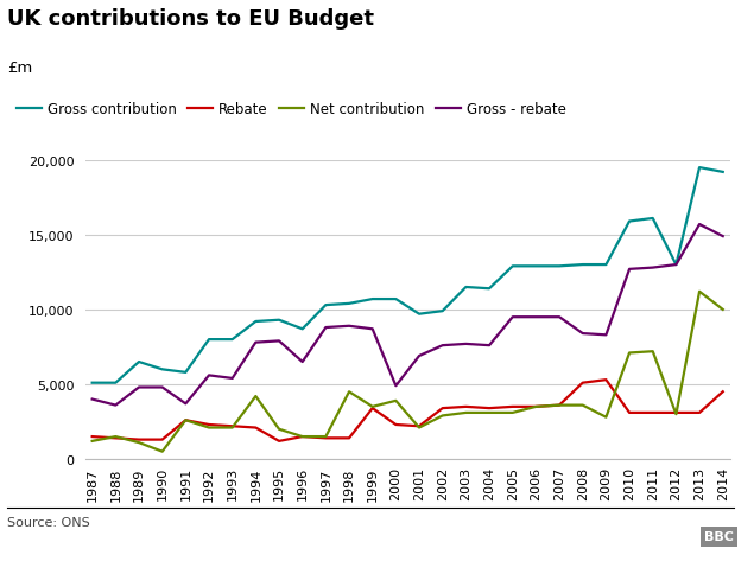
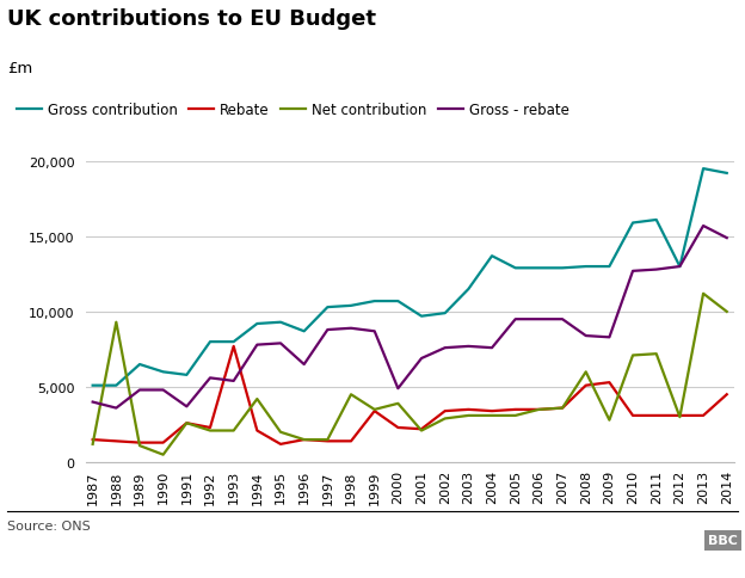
Net contribution/1988: 1,500 -> 9,300
Rebate/1993: 2,200 -> 7,700
Gross contribution/2004: 11,400 -> 13,700
Net contribution/2008: 3,600 -> 6,000
